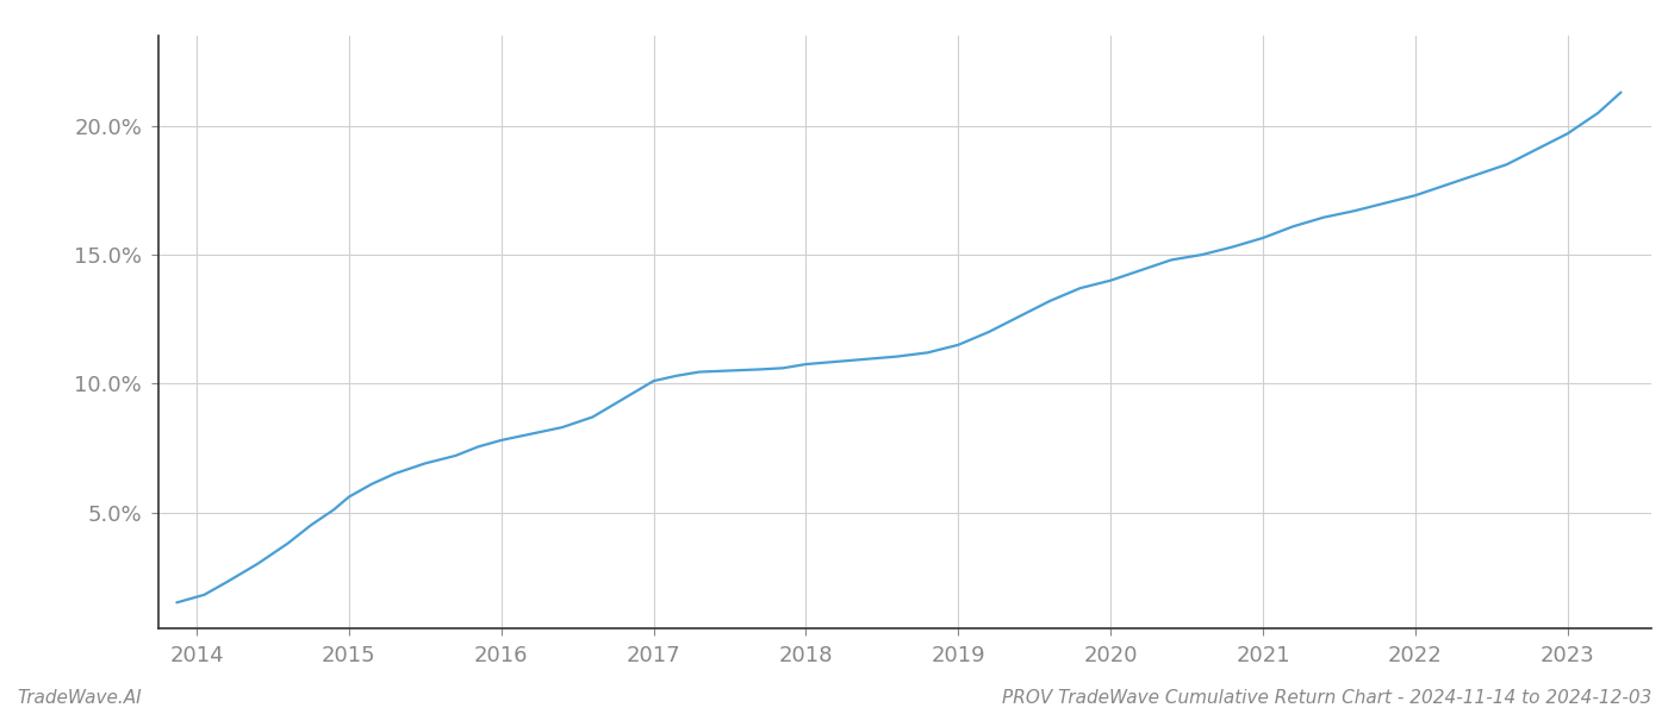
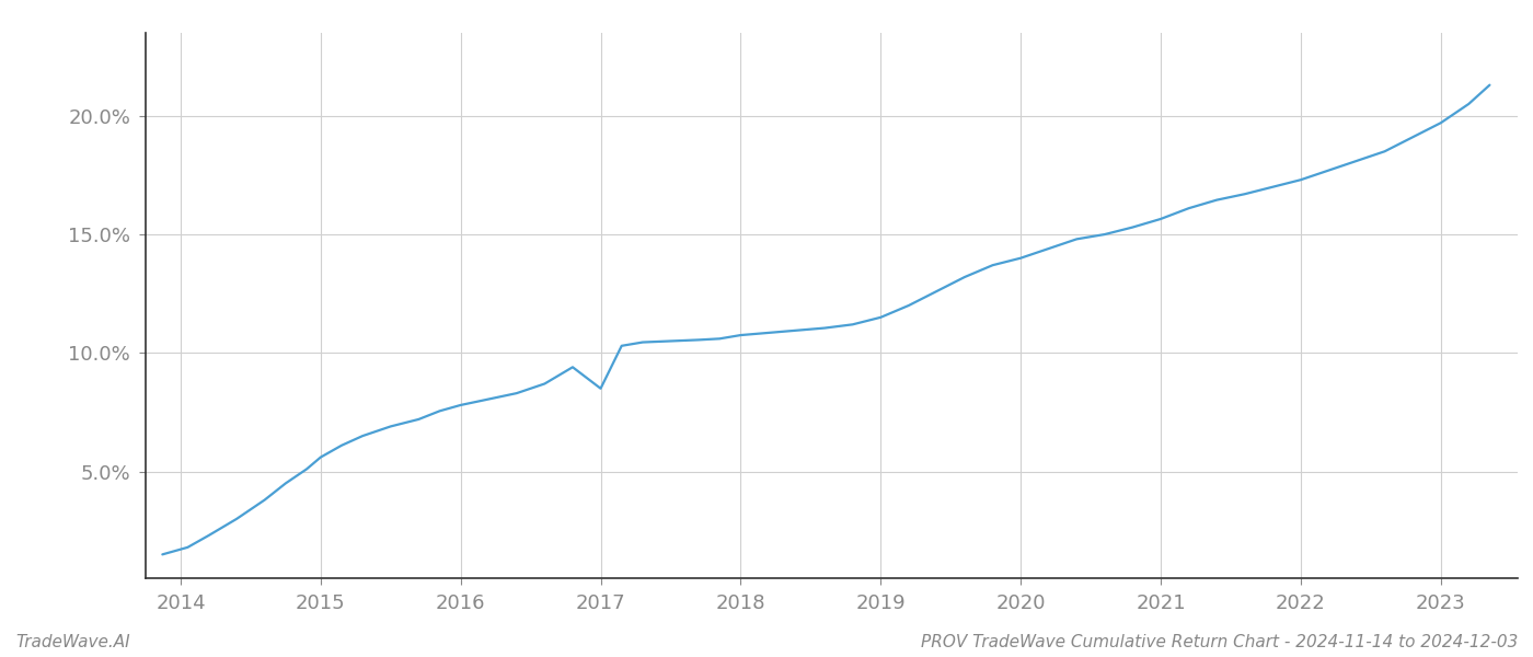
2017: 10.10% -> 8.50%
